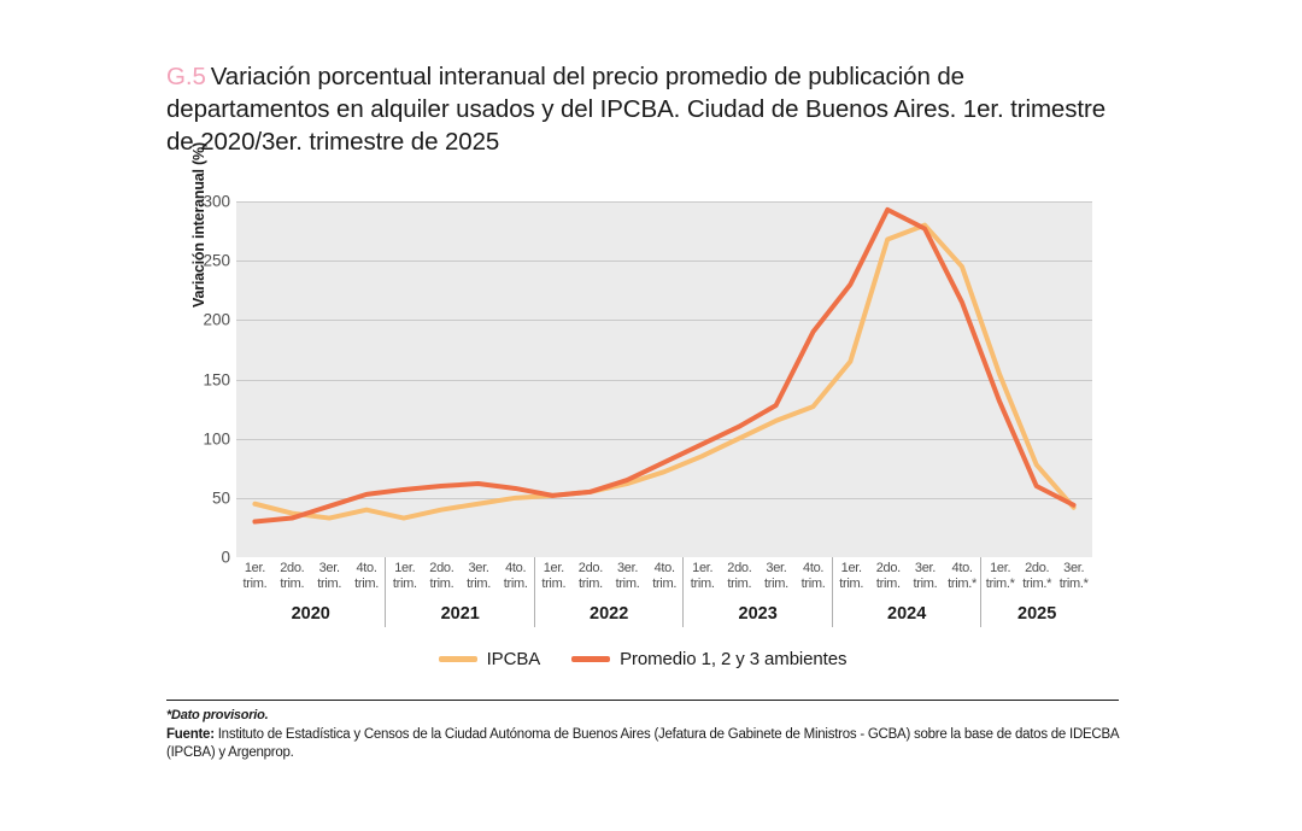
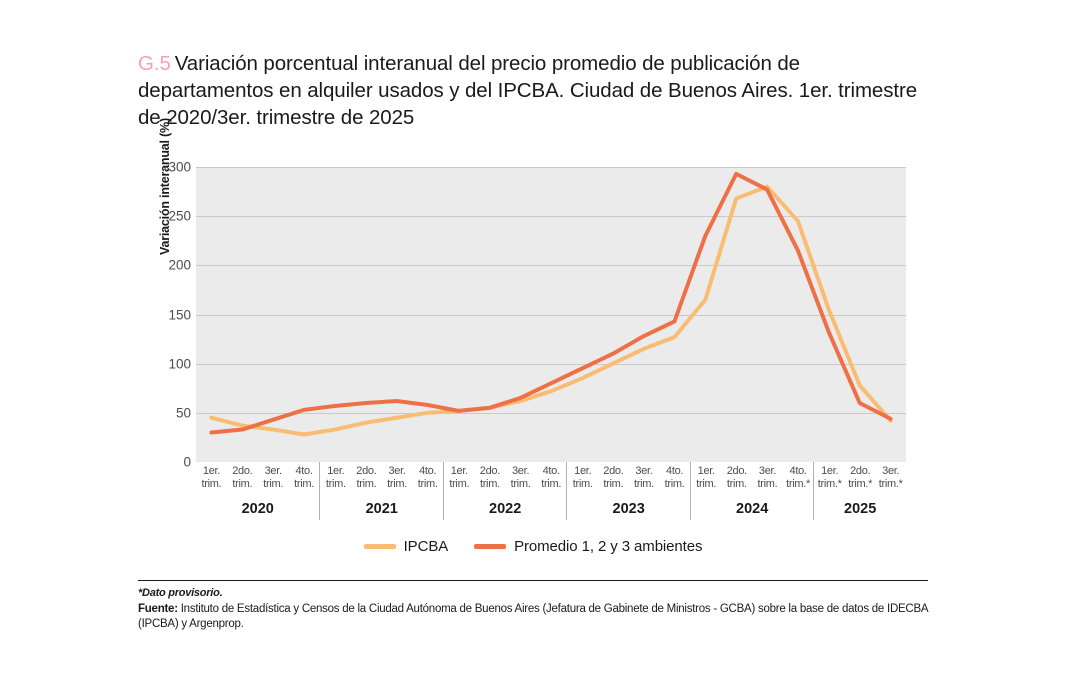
IPCBA/4to. trim. 2020: 40 -> 30
Promedio 1, 2 y 3 ambientes/4to. trim. 2023: 190 -> 140
